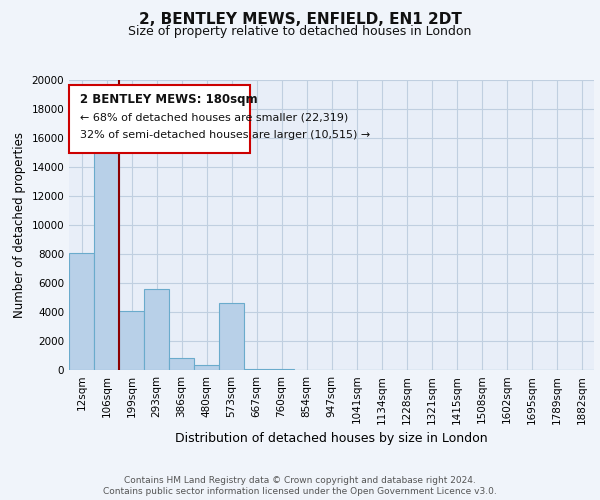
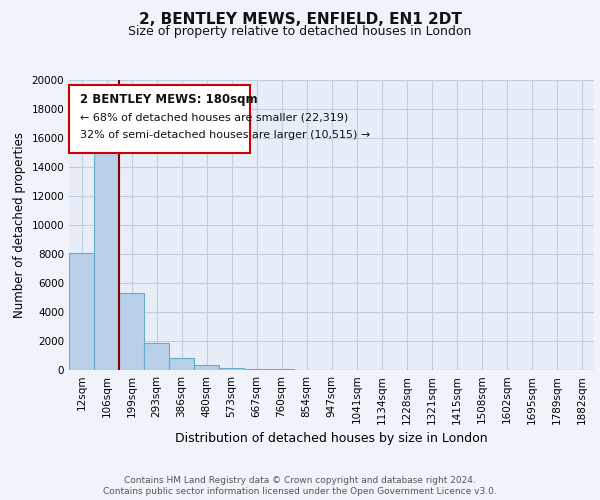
199sqm: 4100 -> 5300
293sqm: 5600 -> 1800
573sqm: 4600 -> 200
